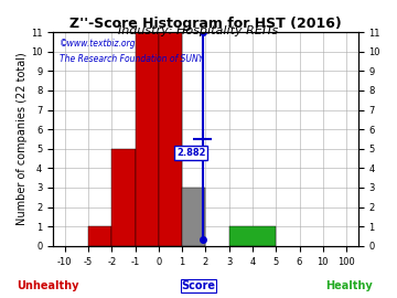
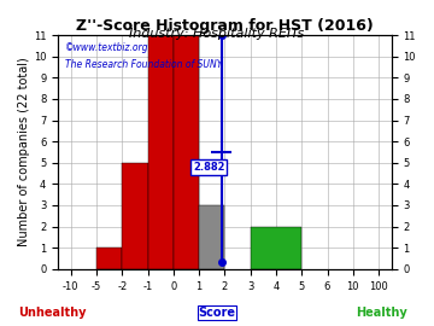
4: 1 -> 2
